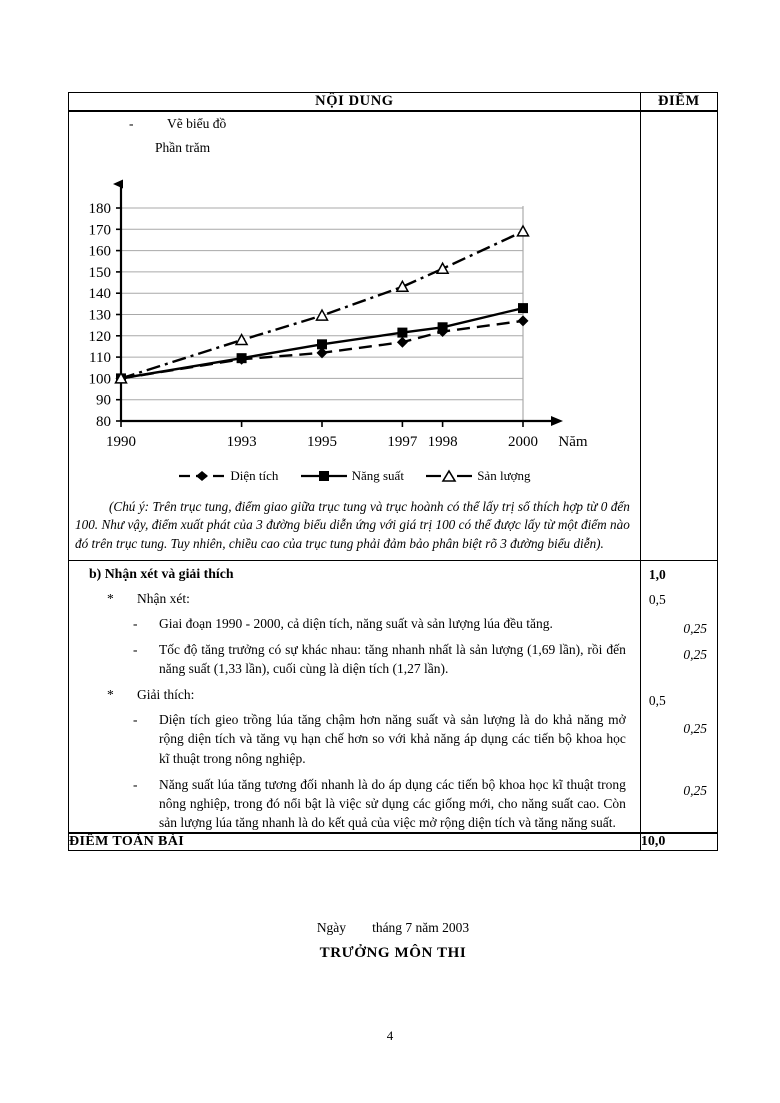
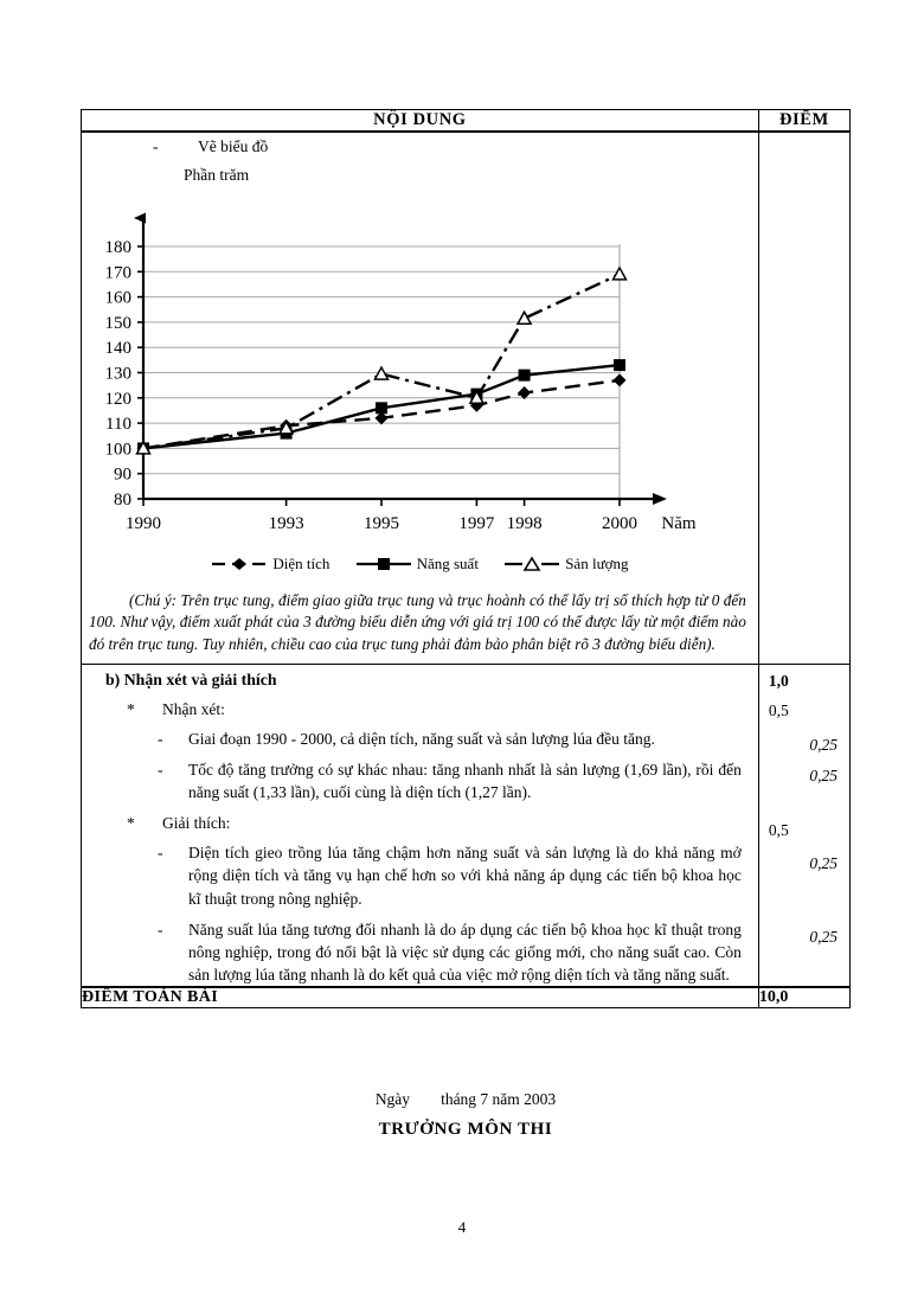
Năng suất/1993: 110 -> 106
Sản lượng/1993: 118 -> 108
Sản lượng/1997: 143 -> 120
Năng suất/1998: 124 -> 129
